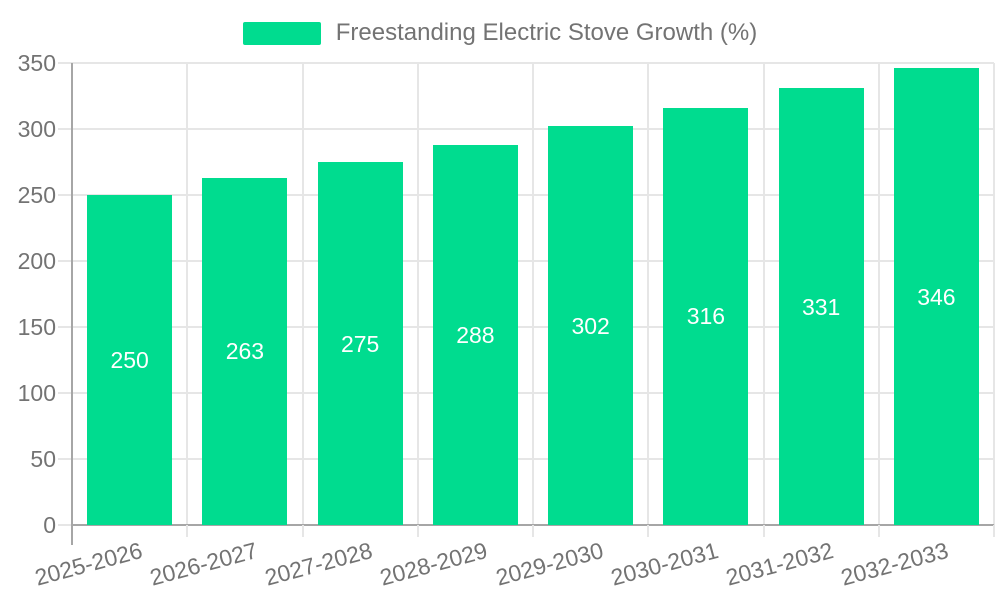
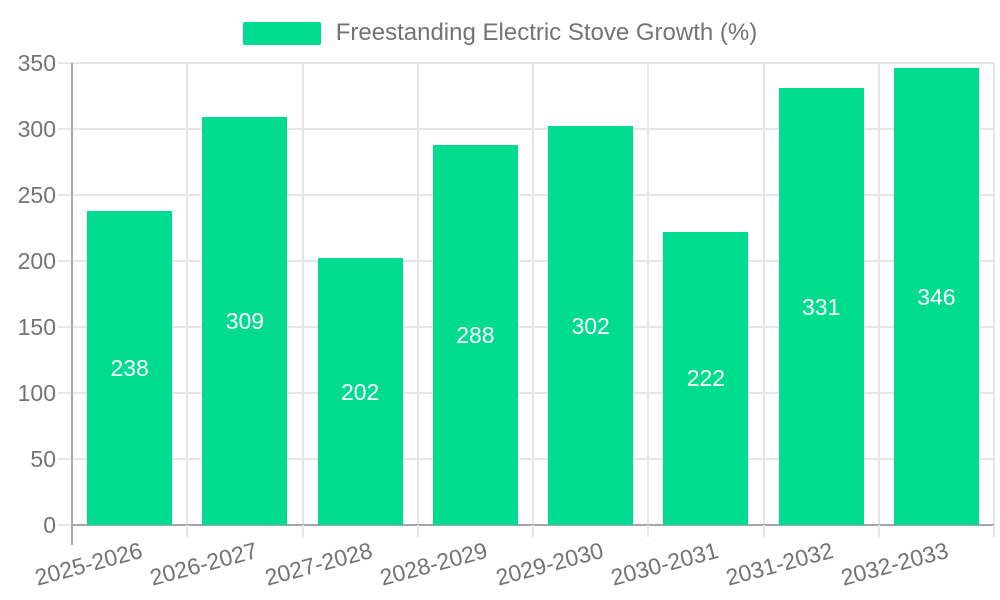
2025-2026: 250 -> 238
2026-2027: 263 -> 309
2027-2028: 275 -> 202
2030-2031: 316 -> 222
